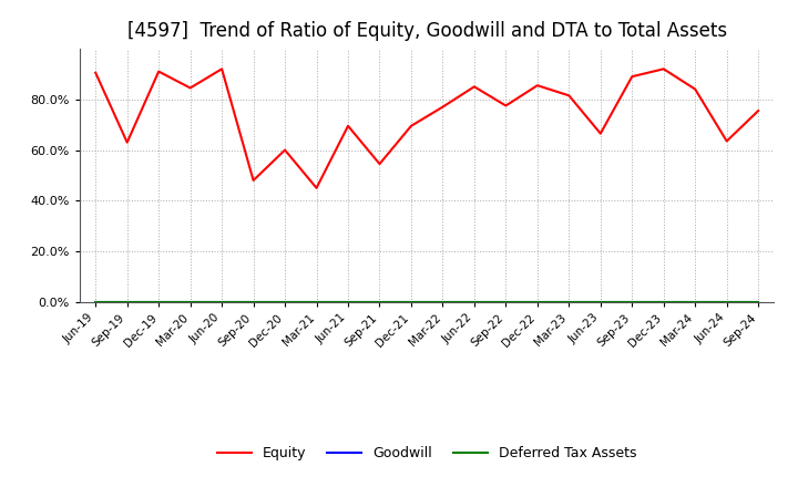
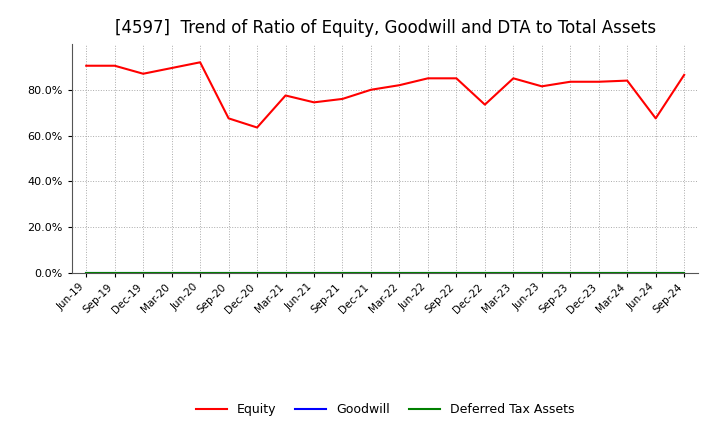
Equity/Sep-19: 63.0% -> 90.5%
Equity/Dec-19: 91.0% -> 87.0%
Equity/Mar-20: 84.5% -> 89.5%
Equity/Sep-20: 48.0% -> 67.5%
Equity/Dec-20: 60.0% -> 63.5%
Equity/Mar-21: 45.0% -> 77.5%
Equity/Jun-21: 69.5% -> 74.5%
Equity/Sep-21: 54.5% -> 76.0%
Equity/Dec-21: 69.5% -> 80.0%
Equity/Mar-22: 77.0% -> 82.0%
Equity/Sep-22: 77.5% -> 85.0%
Equity/Dec-22: 85.5% -> 73.5%
Equity/Mar-23: 81.5% -> 85.0%
Equity/Jun-23: 66.5% -> 81.5%
Equity/Sep-23: 89.0% -> 83.5%
Equity/Dec-23: 92.0% -> 83.5%
Equity/Jun-24: 63.5% -> 67.5%
Equity/Sep-24: 75.5% -> 86.5%
